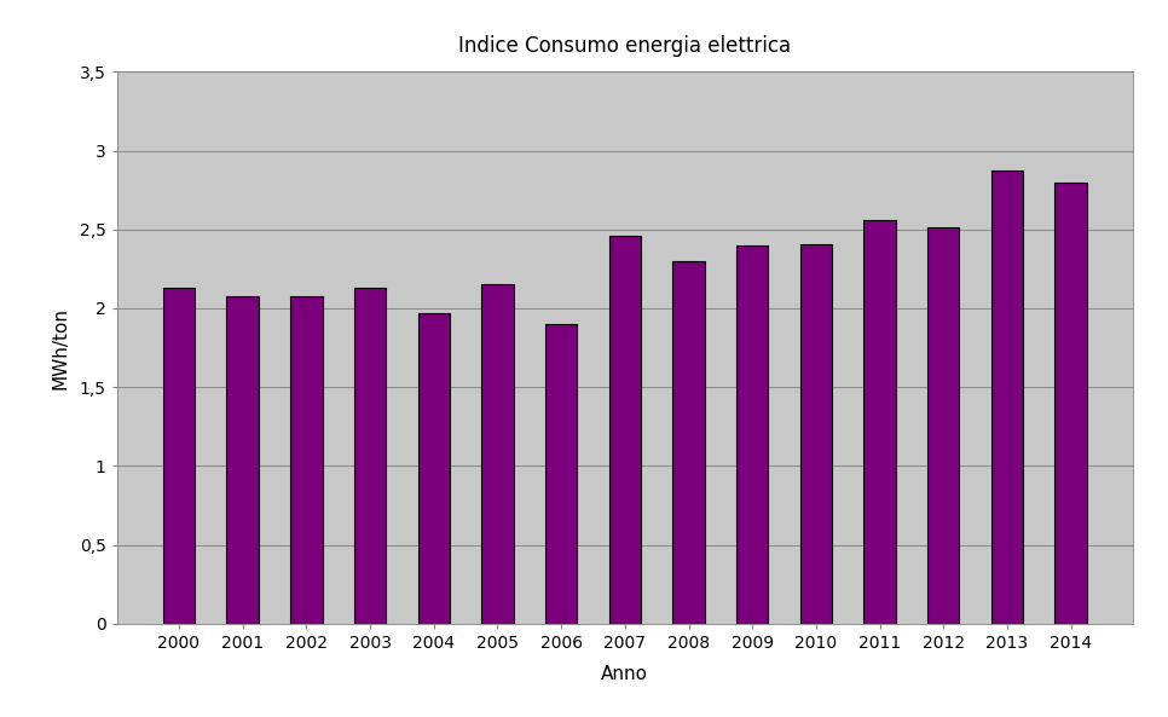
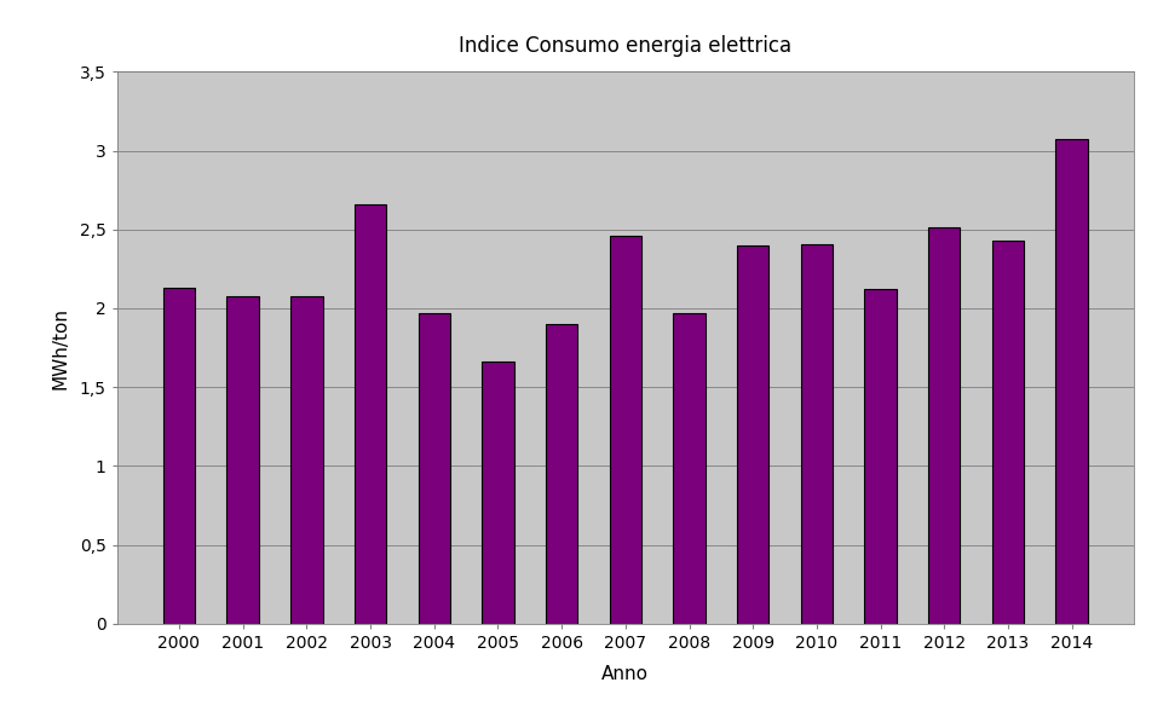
2003: 2,13 -> 2,66
2005: 2,15 -> 1,66
2008: 2,30 -> 1,97
2011: 2,56 -> 2,12
2013: 2,87 -> 2,43
2014: 2,80 -> 3,07
